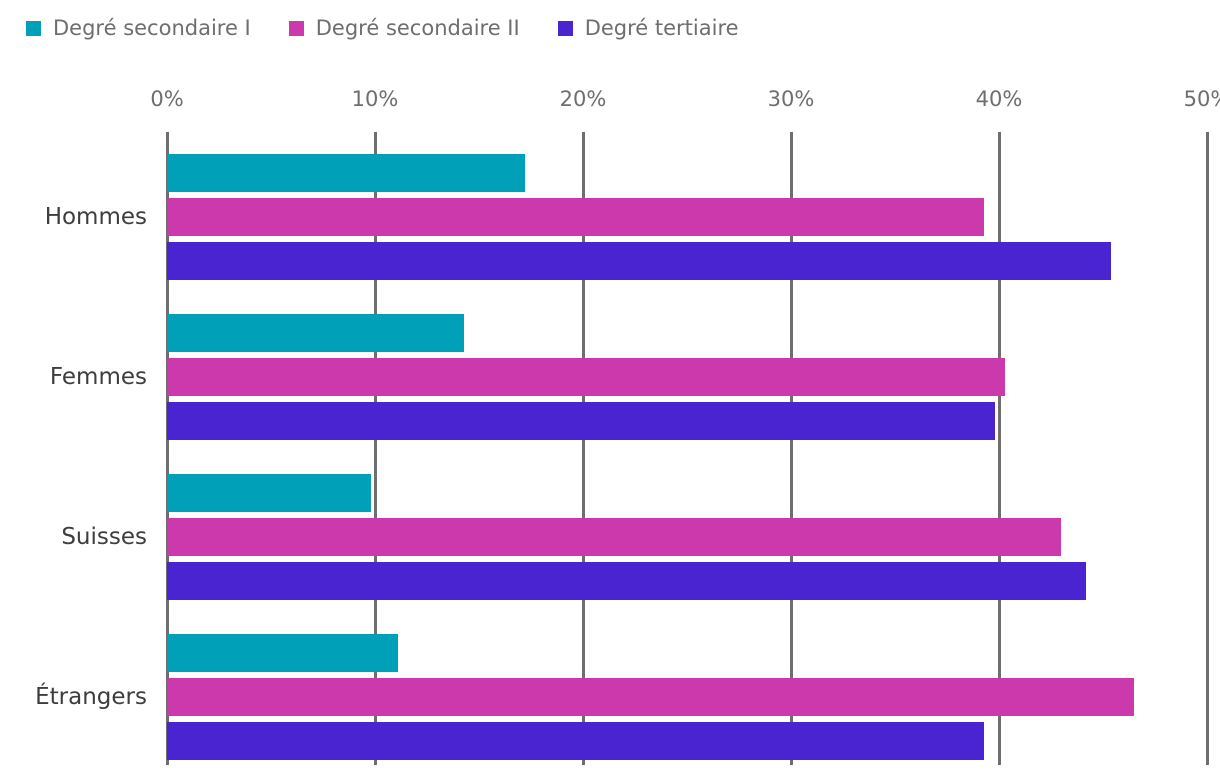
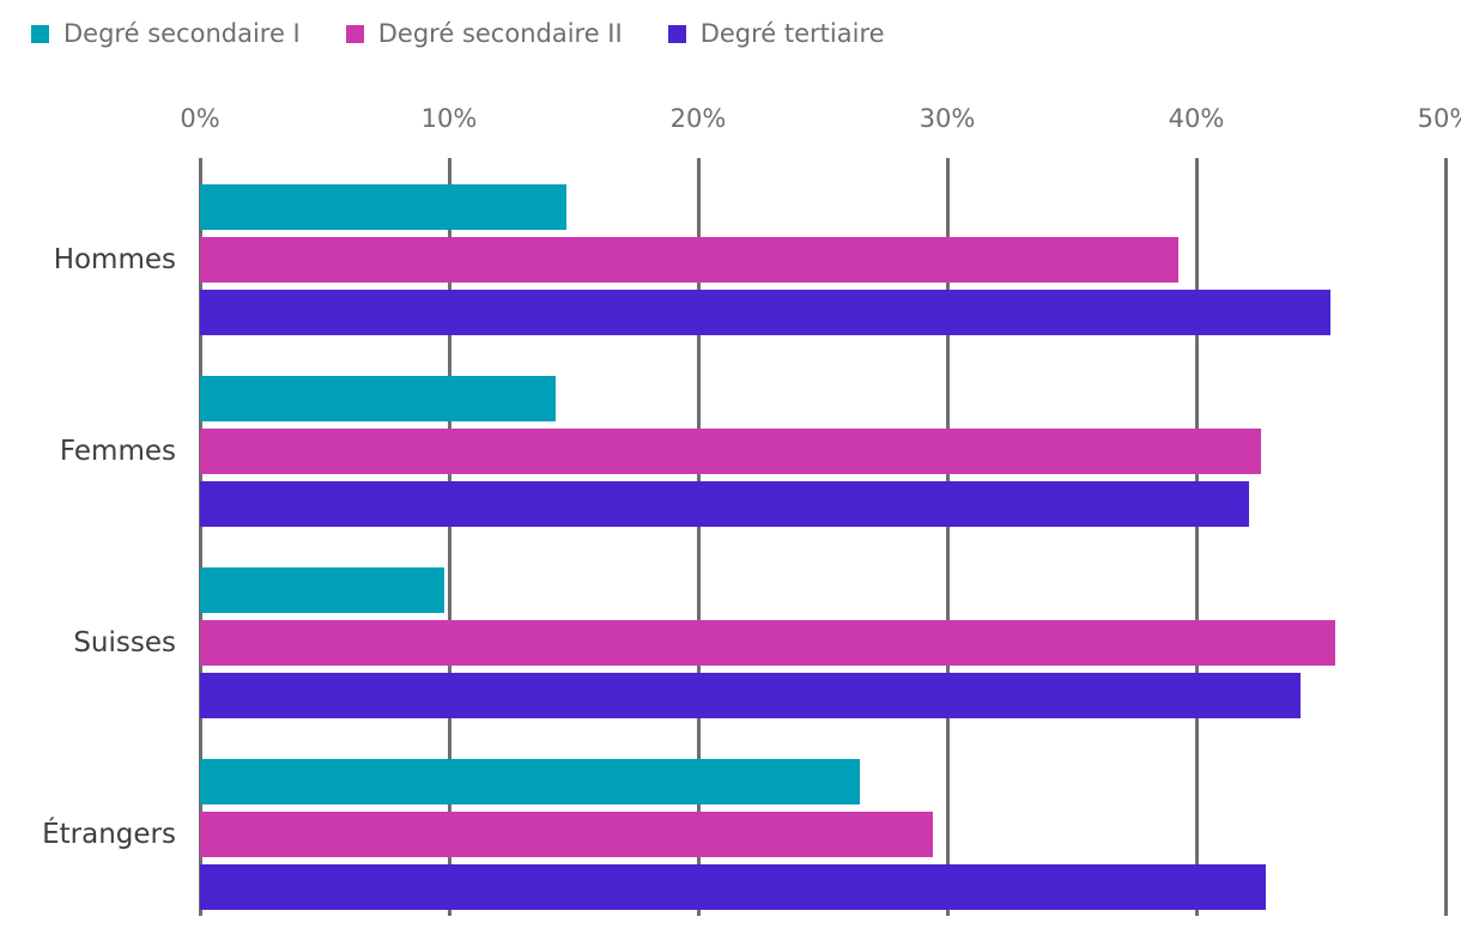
Degré secondaire I/Hommes: 17.2% -> 14.7%
Degré secondaire II/Femmes: 40.3% -> 42.6%
Degré tertiaire/Femmes: 39.8% -> 42.1%
Degré secondaire II/Suisses: 43.0% -> 45.6%
Degré secondaire I/Étrangers: 11.1% -> 26.5%
Degré secondaire II/Étrangers: 46.5% -> 29.4%
Degré tertiaire/Étrangers: 39.3% -> 42.8%
